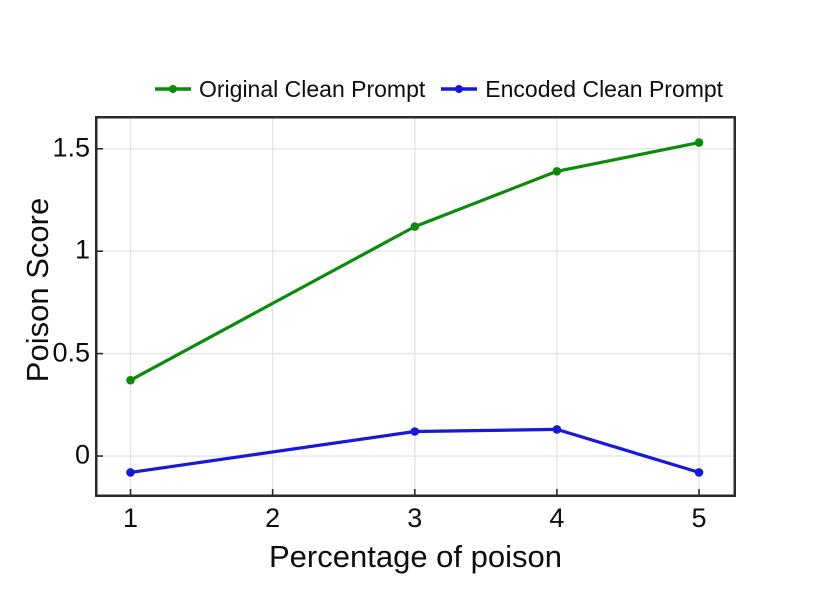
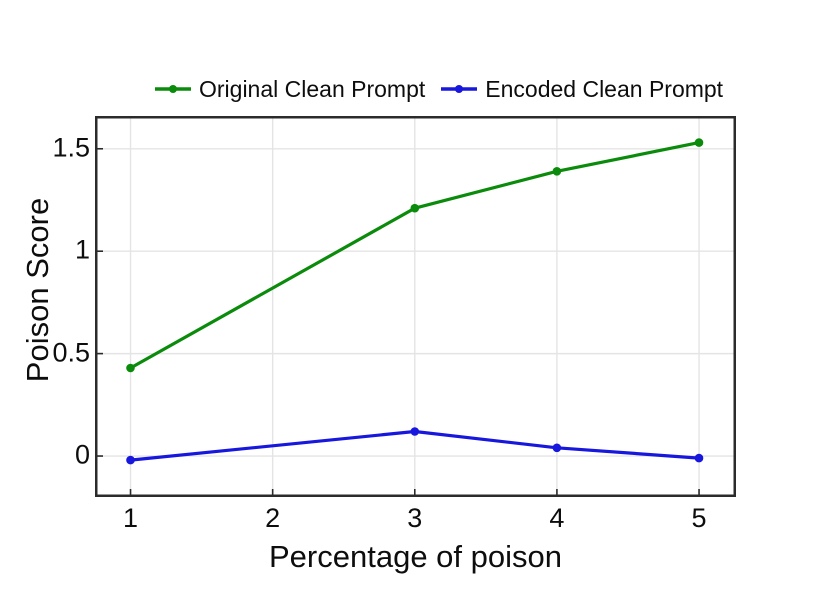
Original Clean Prompt/1: 0.37 -> 0.43
Encoded Clean Prompt/1: -0.08 -> -0.02
Original Clean Prompt/3: 1.12 -> 1.21
Encoded Clean Prompt/4: 0.13 -> 0.04
Encoded Clean Prompt/5: -0.08 -> -0.01
